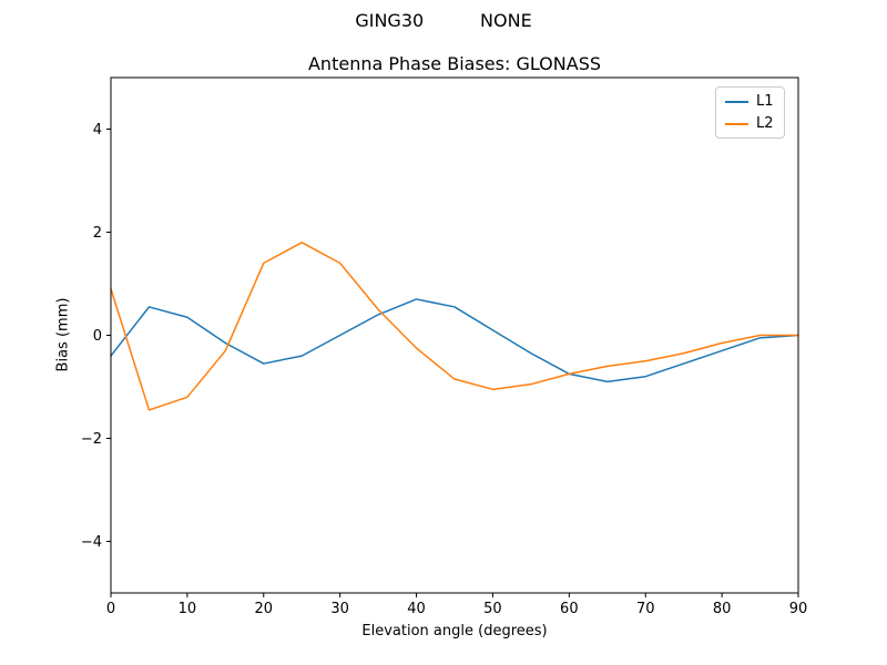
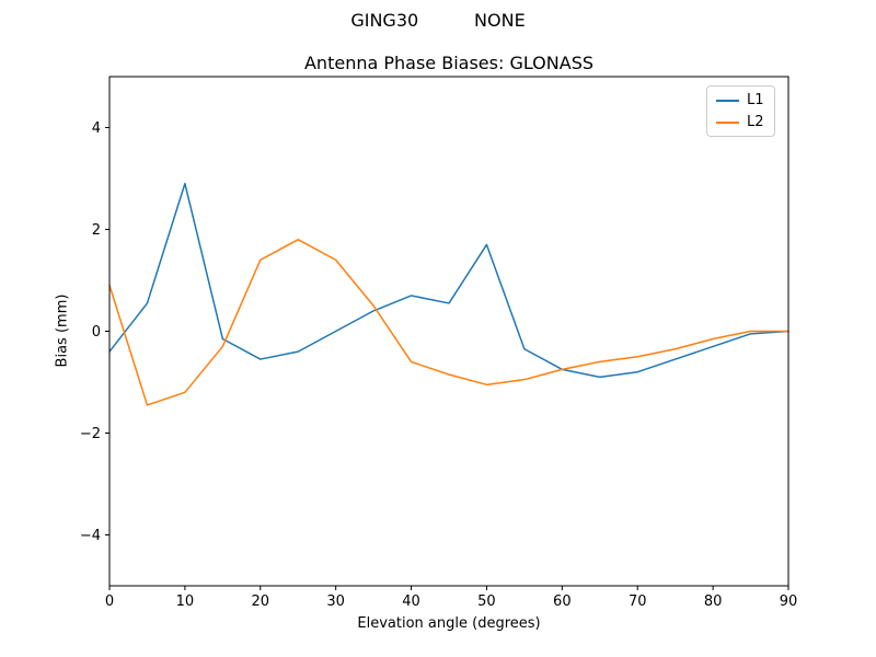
L1/10: 0.3 -> 2.9
L2/40: -0.2 -> -0.6
L1/50: 0.1 -> 1.7
